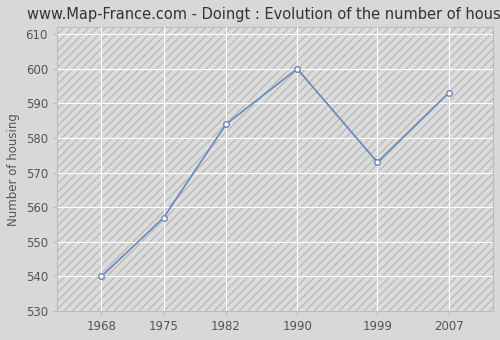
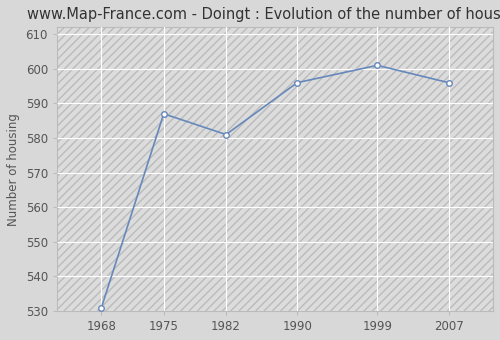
1968: 540 -> 531
1975: 557 -> 587
1982: 584 -> 581
1990: 600 -> 596
1999: 573 -> 601
2007: 593 -> 596
